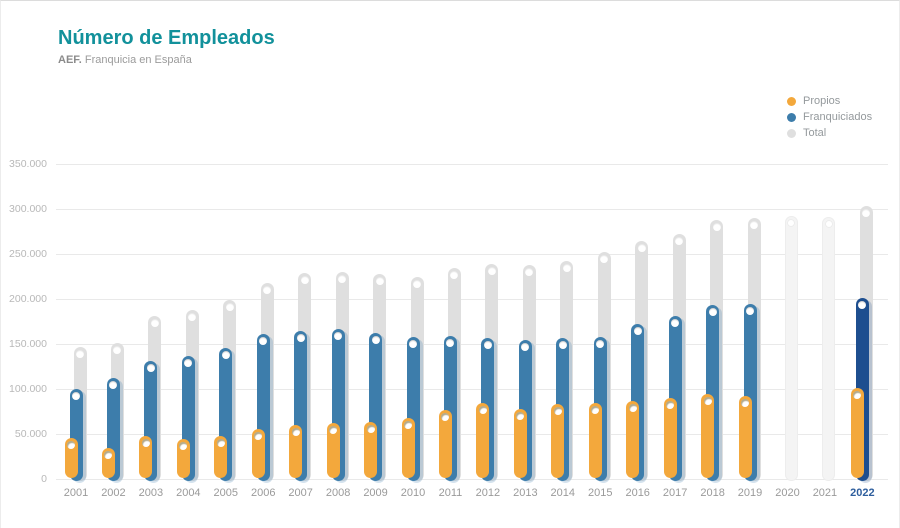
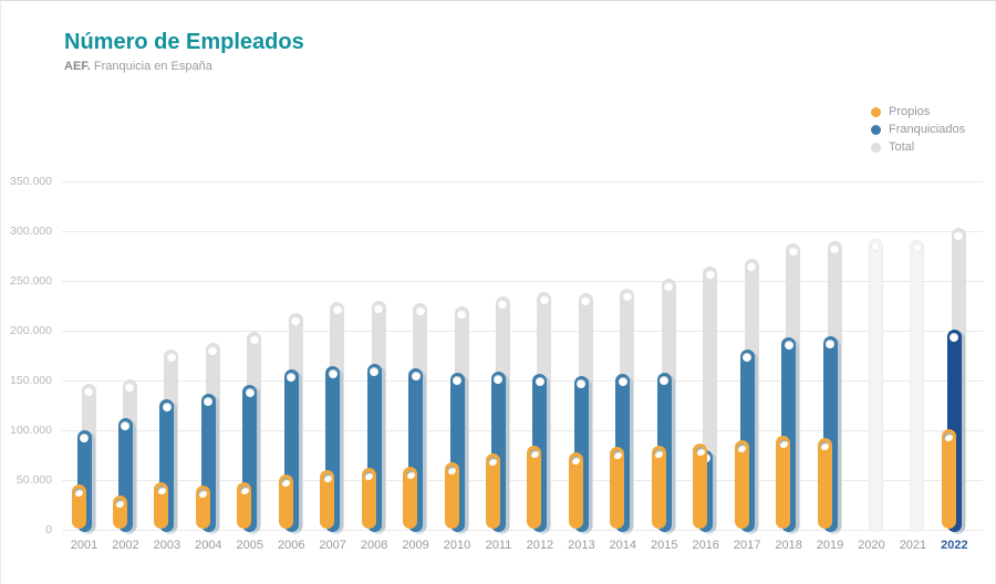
Franquiciados/2016: 170000 -> 80000
